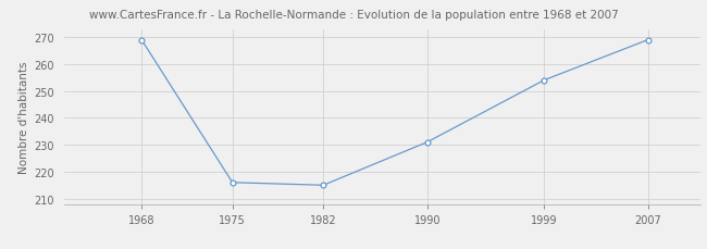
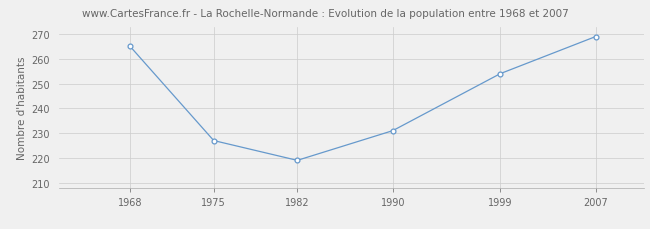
1968: 269 -> 265
1975: 216 -> 227
1982: 215 -> 219
